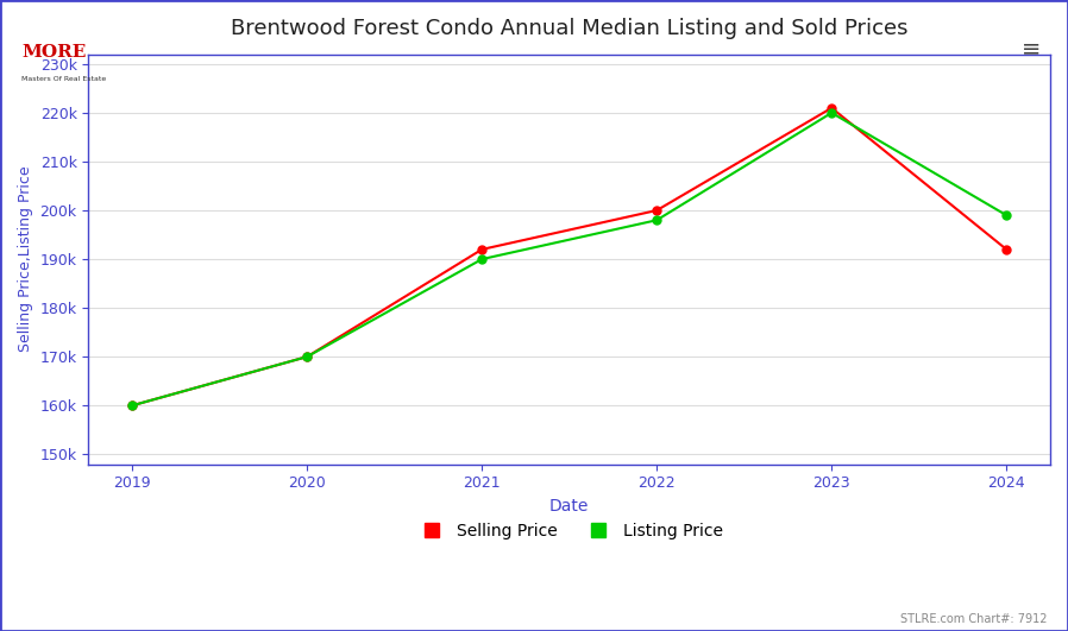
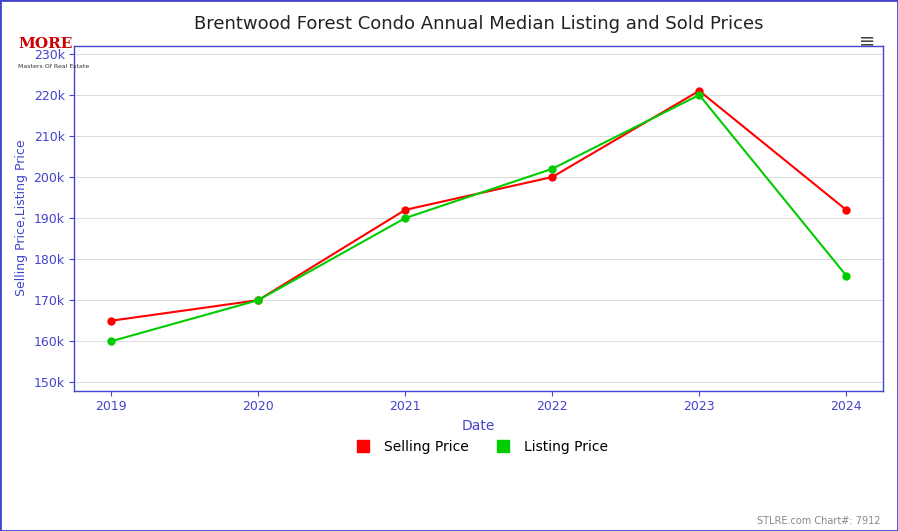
Selling Price/2019: 160k -> 165k
Listing Price/2022: 198k -> 202k
Listing Price/2024: 199k -> 176k
